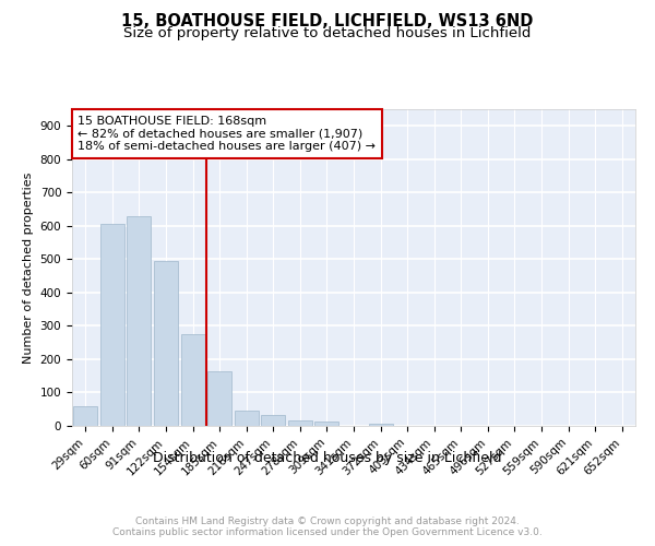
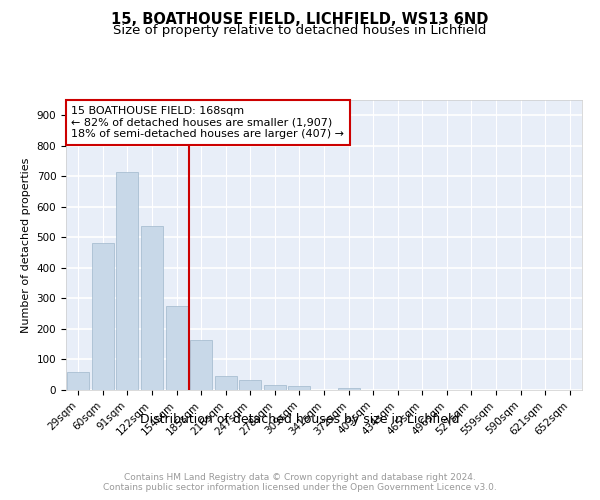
60sqm: 605 -> 480
91sqm: 630 -> 713
122sqm: 495 -> 537
